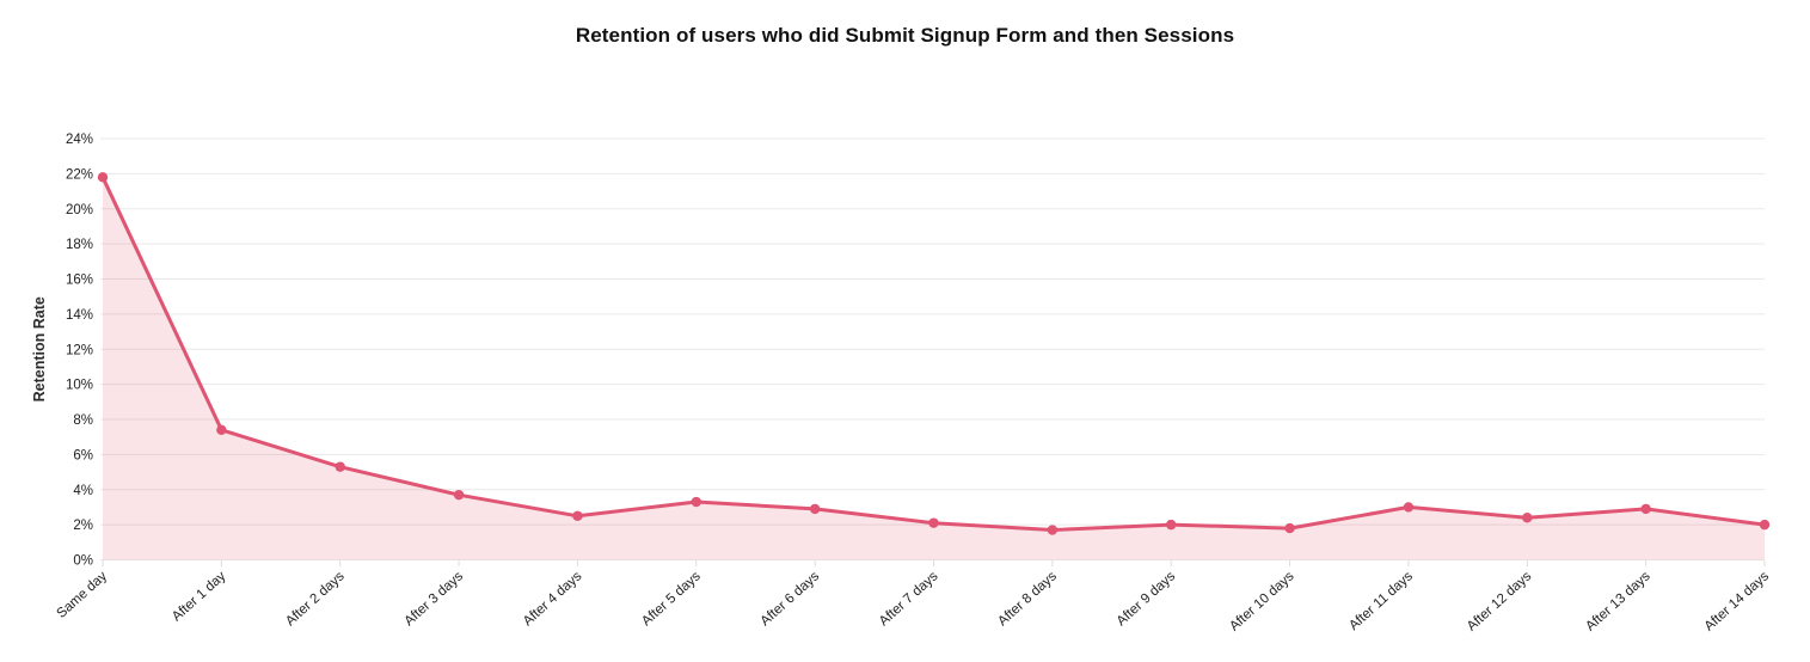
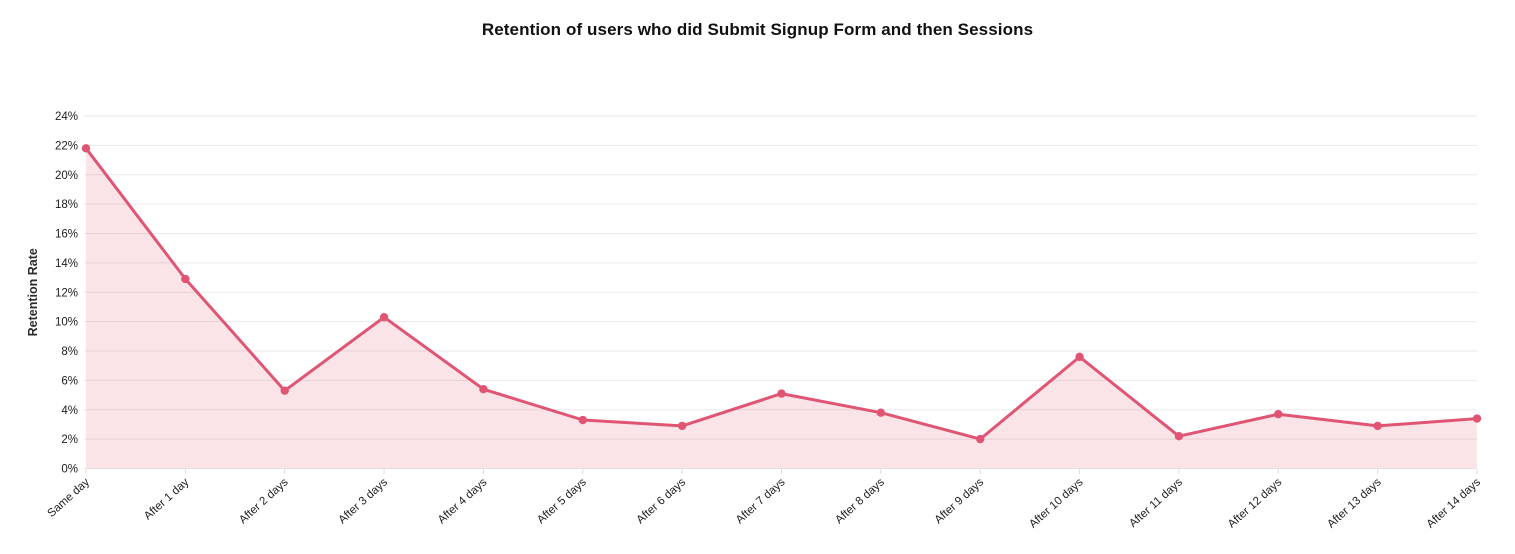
After 1 day: 7.4% -> 12.9%
After 3 days: 3.7% -> 10.3%
After 4 days: 2.5% -> 5.4%
After 7 days: 2.1% -> 5.1%
After 8 days: 1.7% -> 3.8%
After 10 days: 1.8% -> 7.6%
After 11 days: 3.0% -> 2.2%
After 12 days: 2.4% -> 3.7%
After 14 days: 2.0% -> 3.4%
